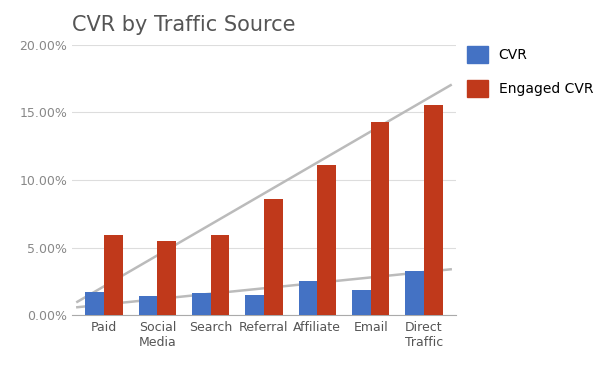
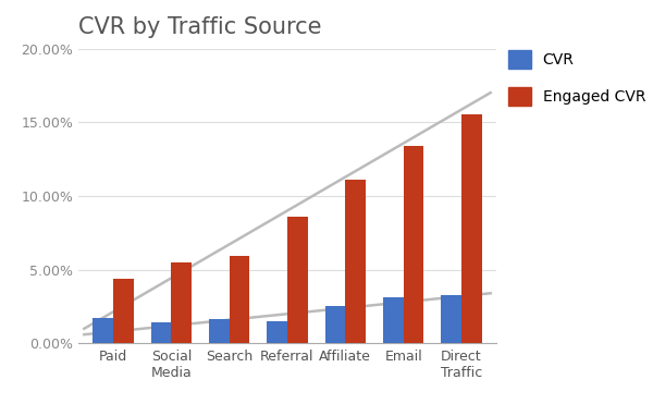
Engaged CVR/Paid: 5.9% -> 4.4%
CVR/Email: 1.9% -> 3.1%
Engaged CVR/Email: 14.3% -> 13.4%
